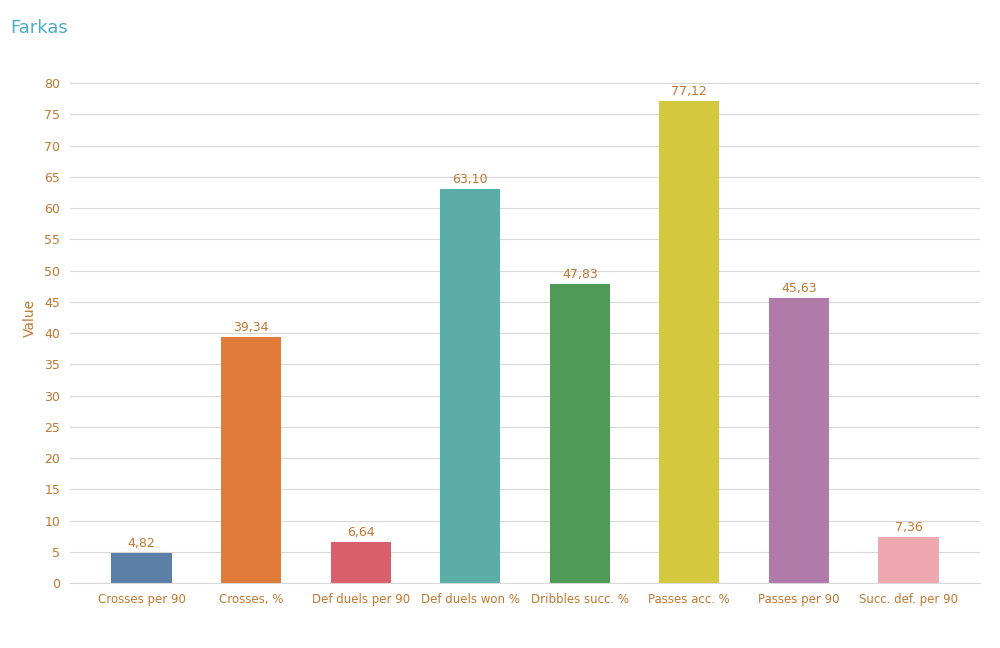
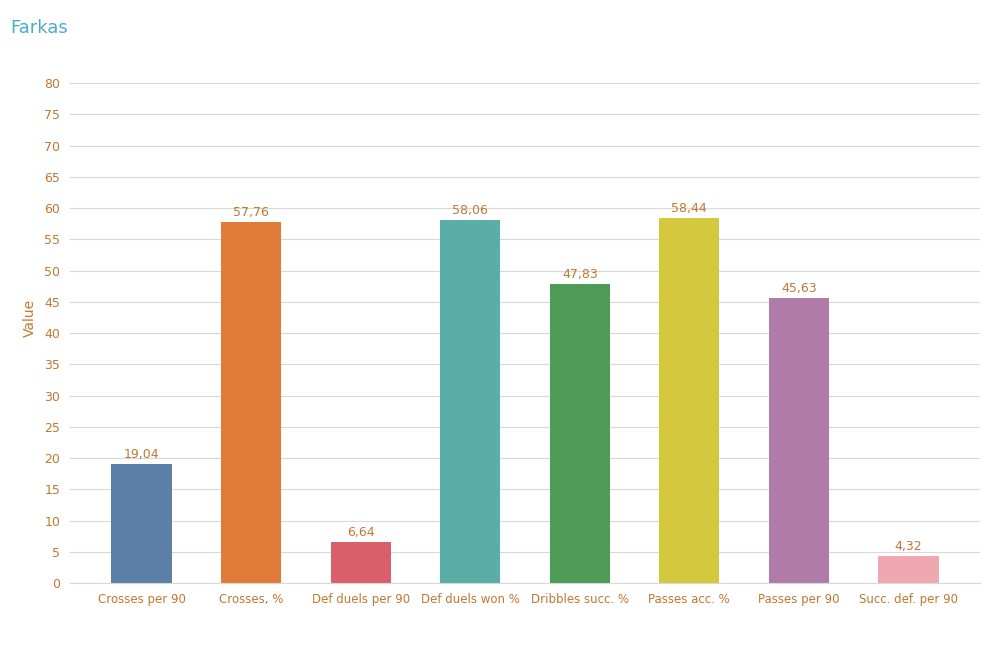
Crosses per 90: 4,82 -> 19,04
Crosses, %: 39,34 -> 57,76
Def duels won %: 63,10 -> 58,06
Passes acc. %: 77,12 -> 58,44
Succ. def. per 90: 7,36 -> 4,32
